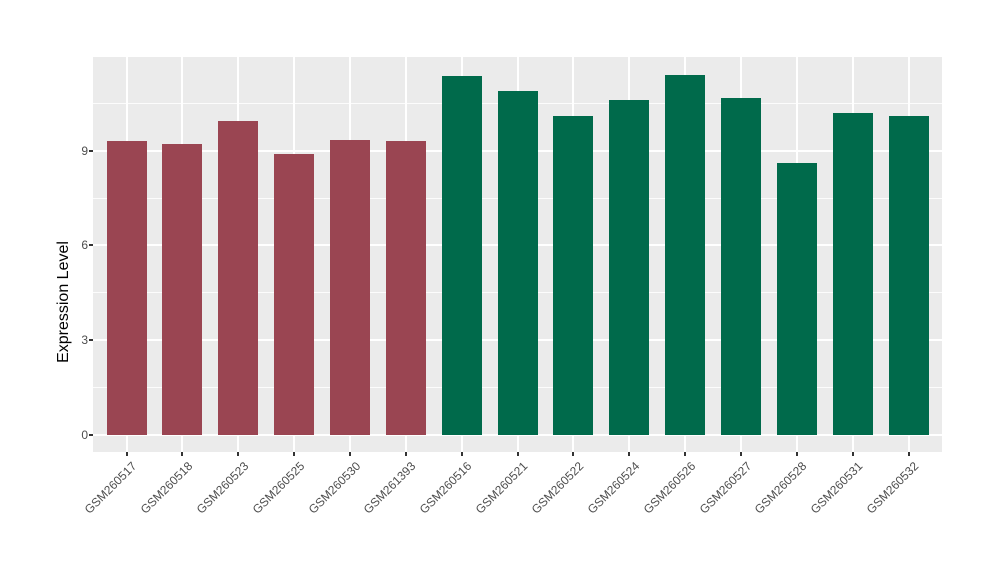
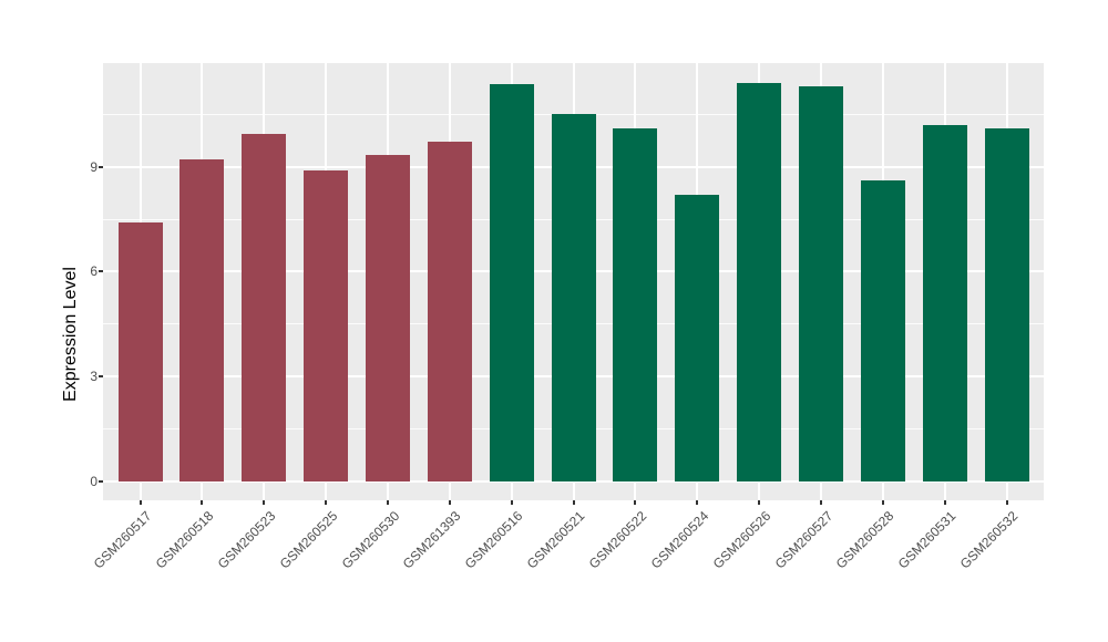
GSM260517: 9.3 -> 7.4
GSM261393: 9.3 -> 9.7
GSM260521: 10.9 -> 10.5
GSM260524: 10.6 -> 8.2
GSM260527: 10.7 -> 11.3
